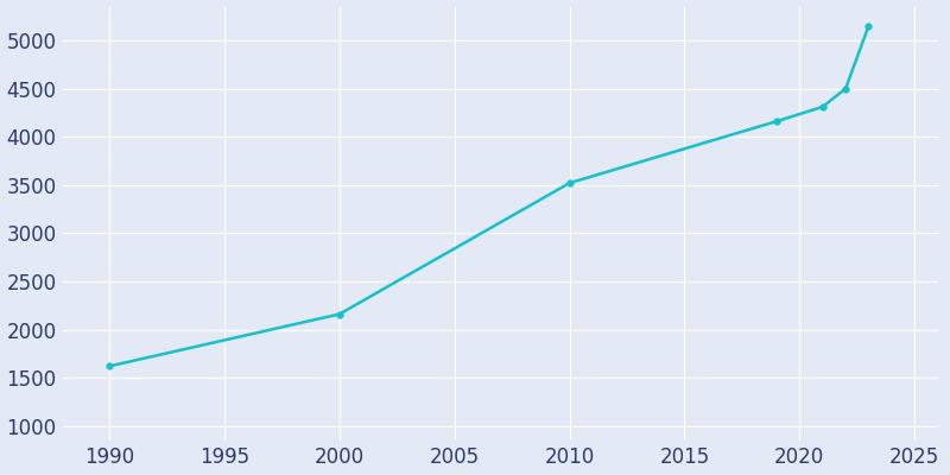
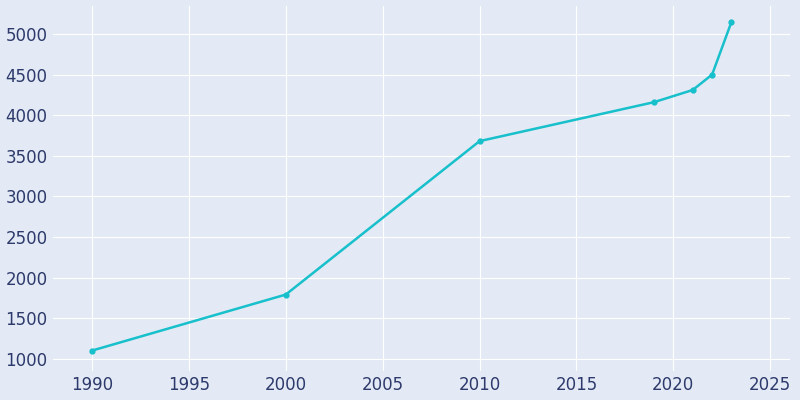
1990: 1620 -> 1100
2000: 2160 -> 1790
2010: 3520 -> 3680
